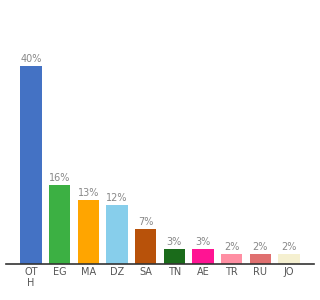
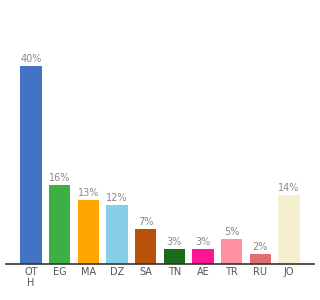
TR: 2% -> 5%
JO: 2% -> 14%
